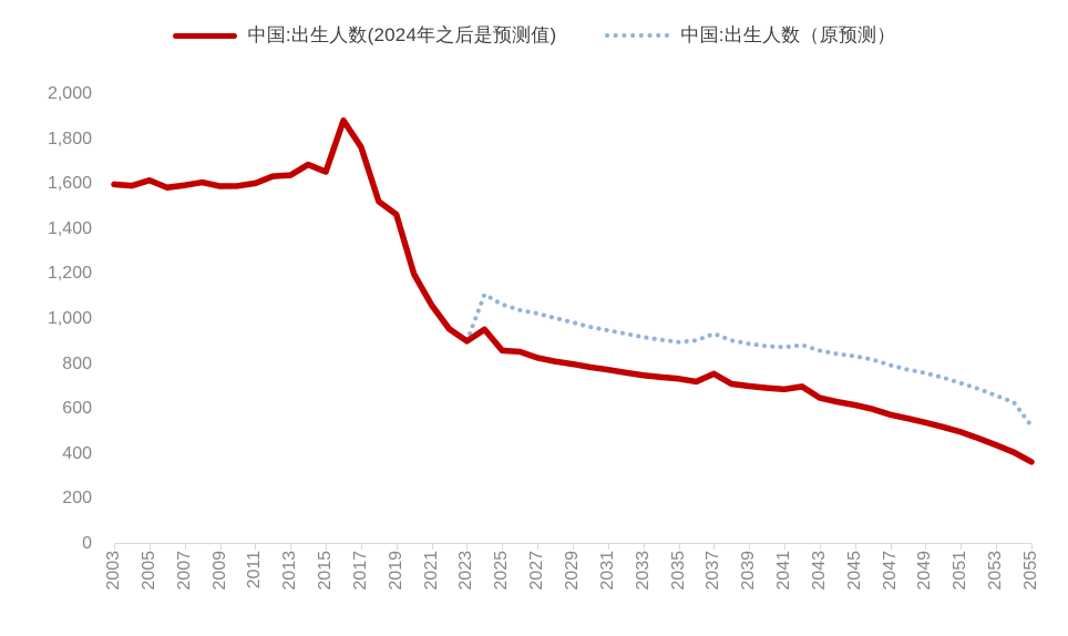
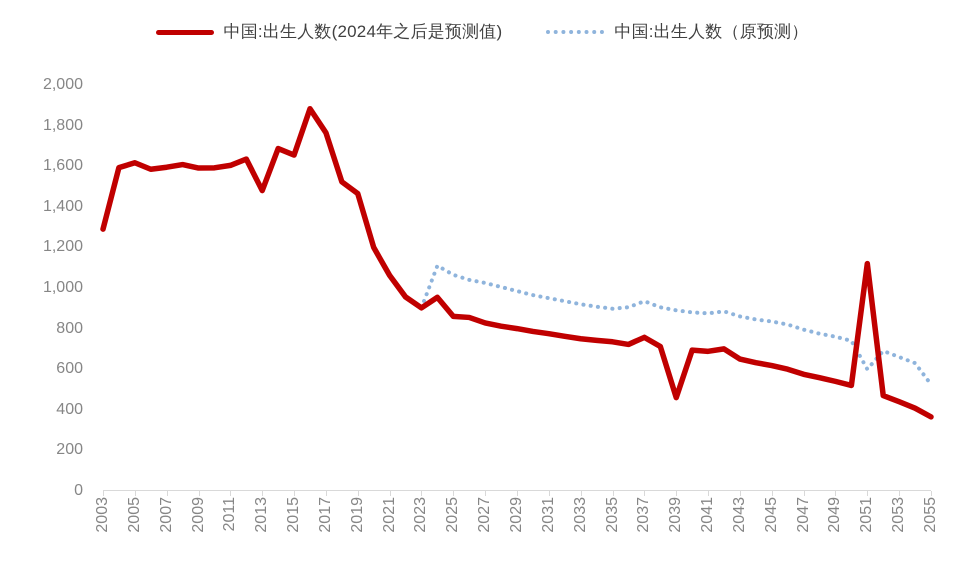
中国:出生人数(2024年之后是预测值)/2003: 1600 -> 1290
中国:出生人数(2024年之后是预测值)/2013: 1640 -> 1480
中国:出生人数(2024年之后是预测值)/2039: 700 -> 460
中国:出生人数(2024年之后是预测值)/2051: 500 -> 1120
中国:出生人数（原预测）/2051: 720 -> 600
